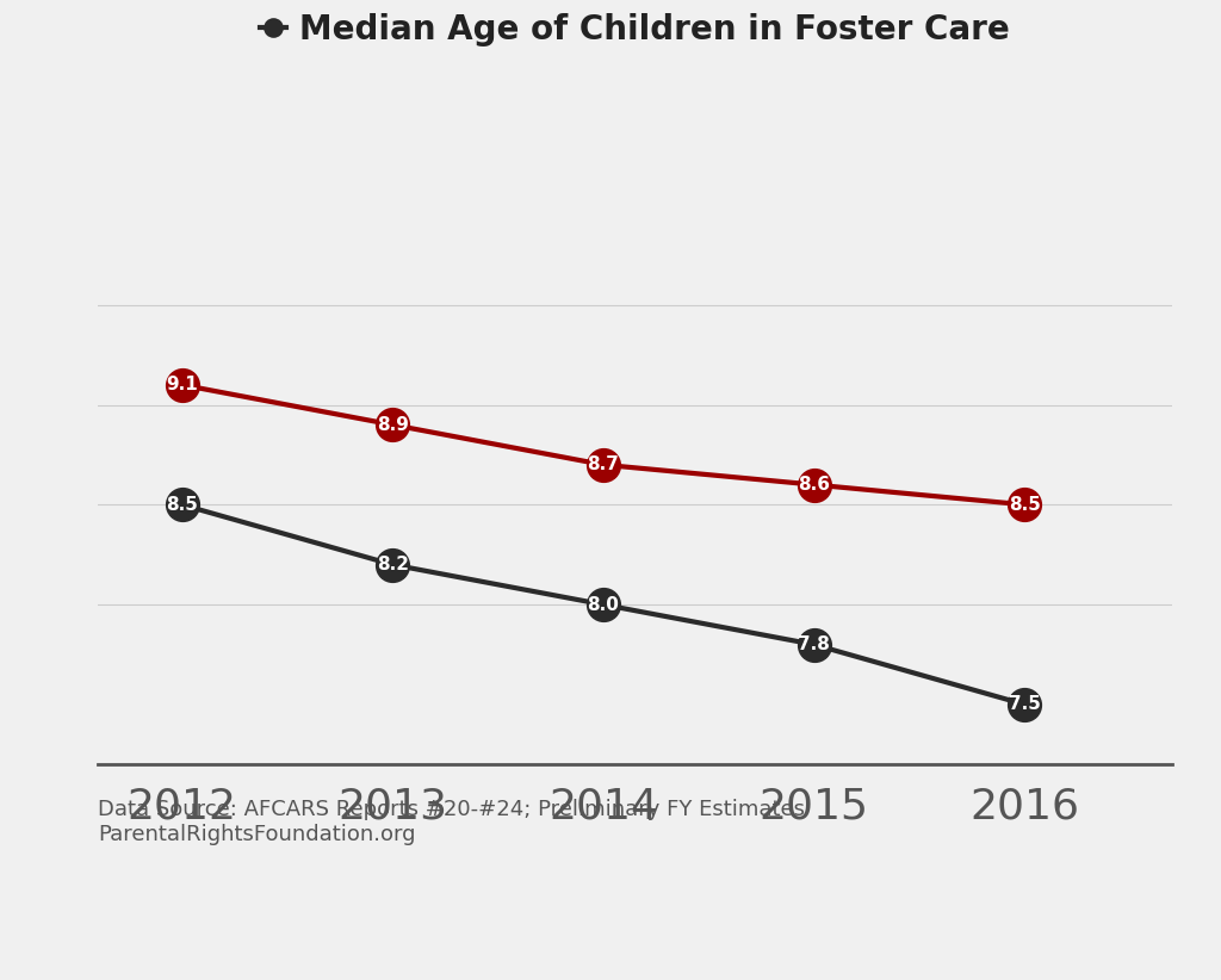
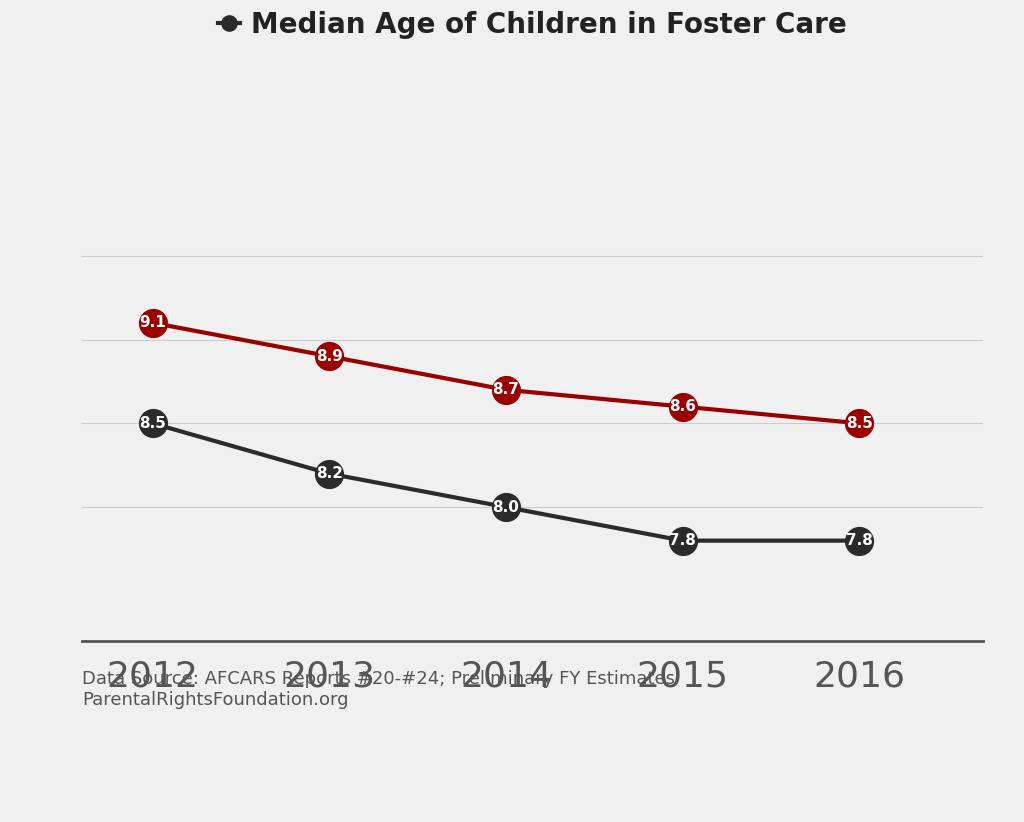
Median Age of Children in Foster Care/2016: 7.5 -> 7.8
